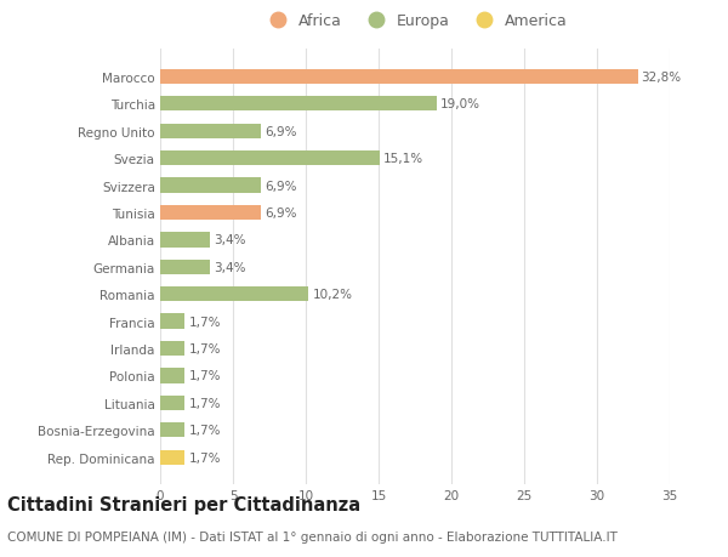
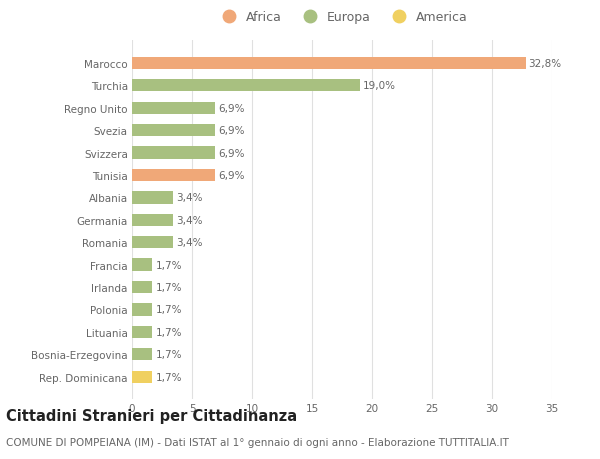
Svezia: 15,1% -> 6,9%
Romania: 10,2% -> 3,4%
